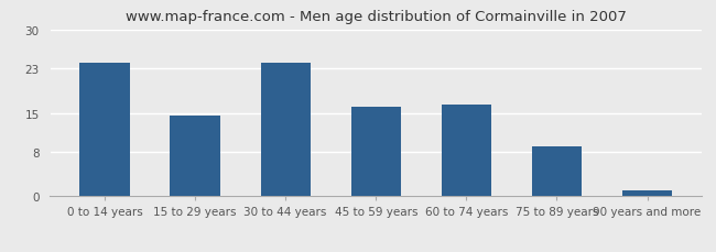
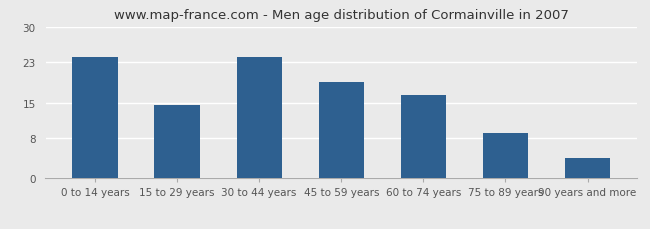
45 to 59 years: 16.0 -> 19.0
90 years and more: 1.0 -> 4.0
